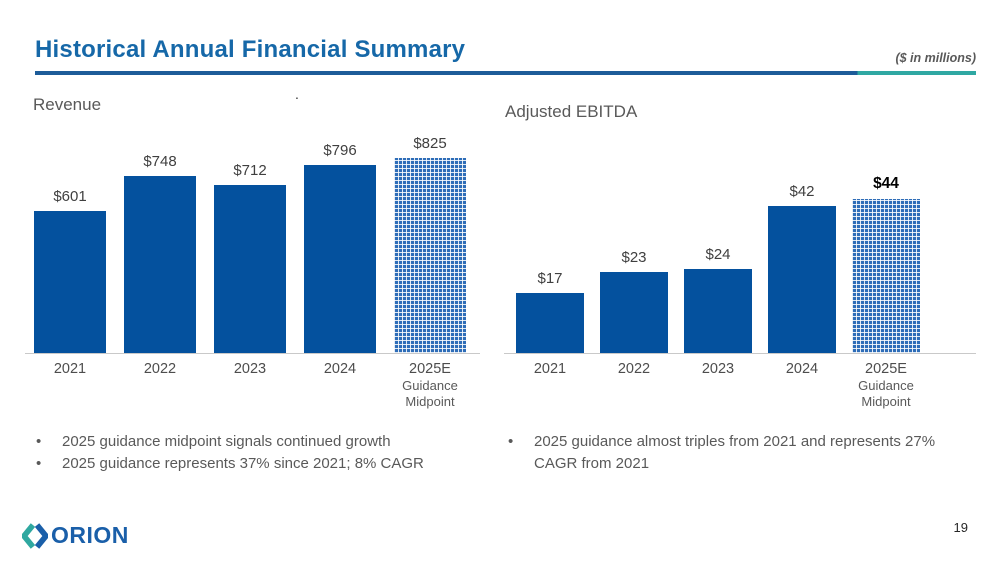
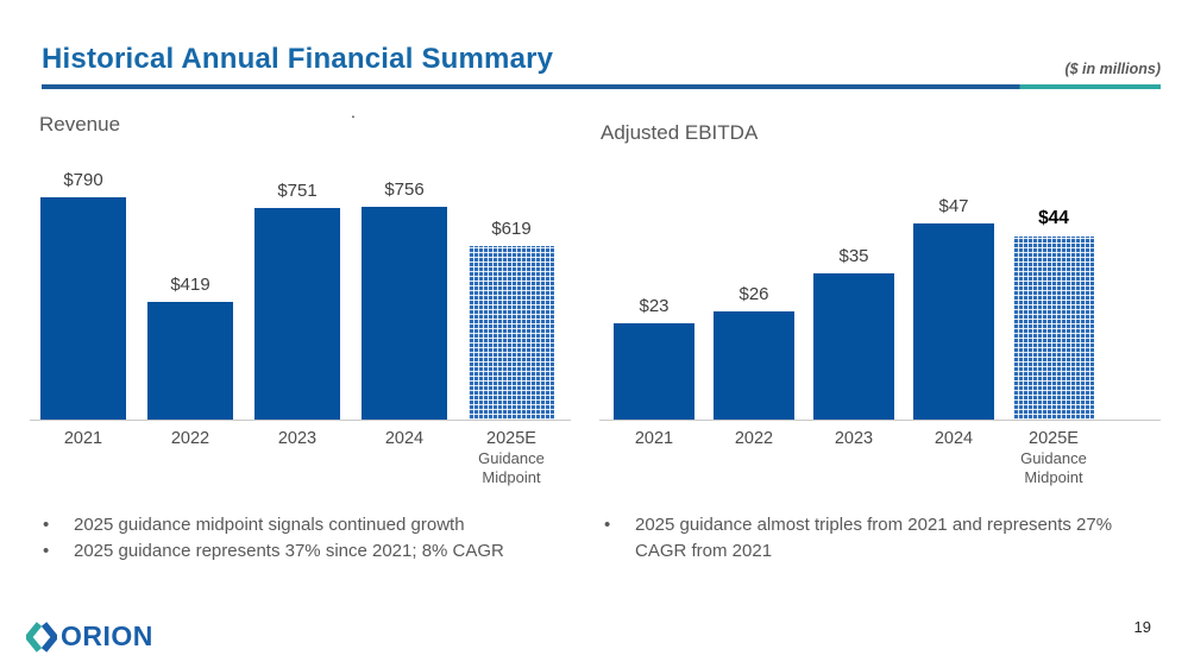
Revenue/2021: $601 -> $790
Revenue/2022: $748 -> $419
Revenue/2023: $712 -> $751
Revenue/2024: $796 -> $756
Revenue/2025E Guidance Midpoint: $825 -> $619
Adjusted EBITDA/2021: $17 -> $23
Adjusted EBITDA/2022: $23 -> $26
Adjusted EBITDA/2023: $24 -> $35
Adjusted EBITDA/2024: $42 -> $47
